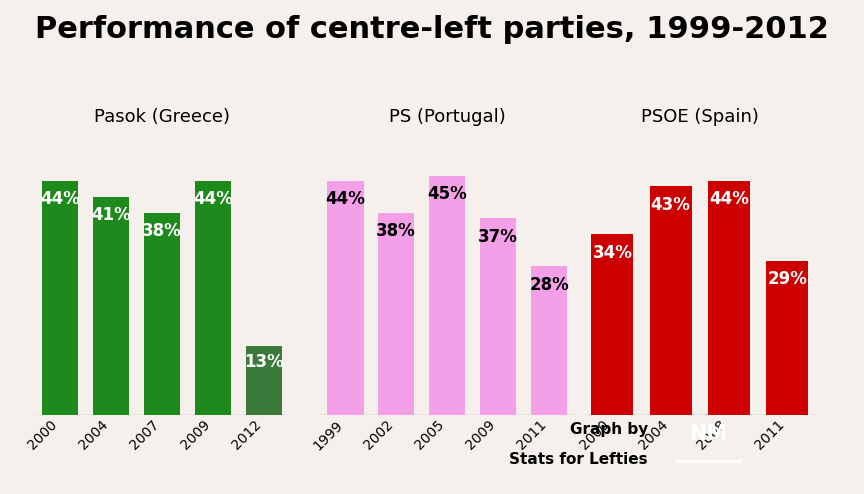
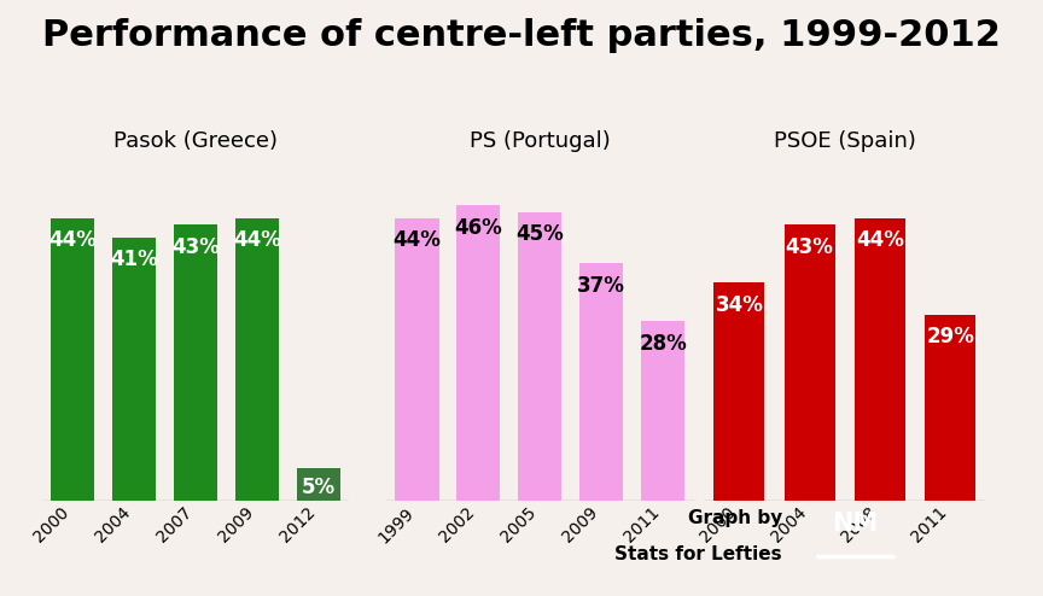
2007: 38% -> 43%
2012: 13% -> 5%
2002: 38% -> 46%
